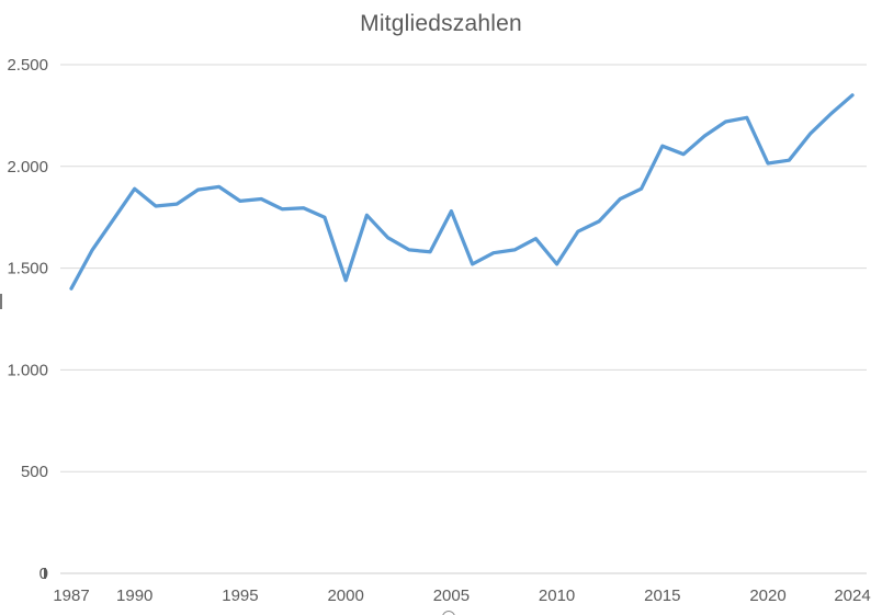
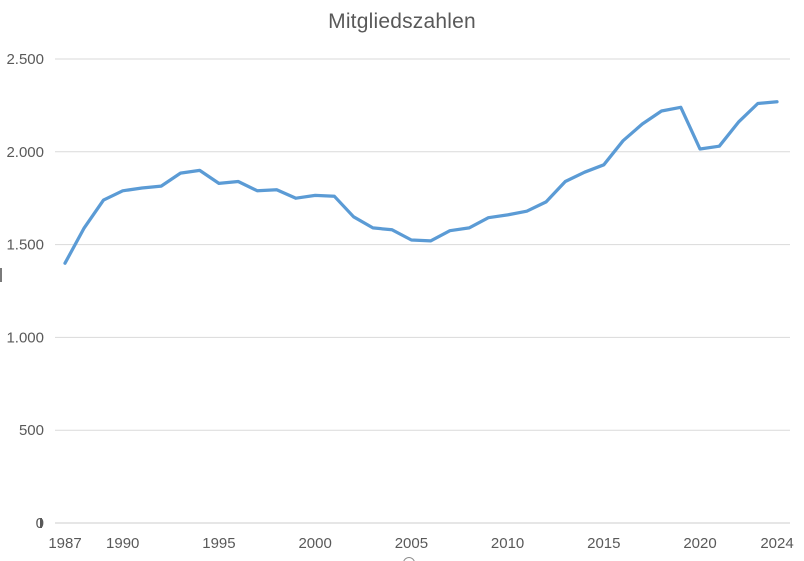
1990: 1890 -> 1790
2000: 1440 -> 1760
2005: 1780 -> 1520
2010: 1520 -> 1660
2015: 2100 -> 1930
2024: 2350 -> 2270
